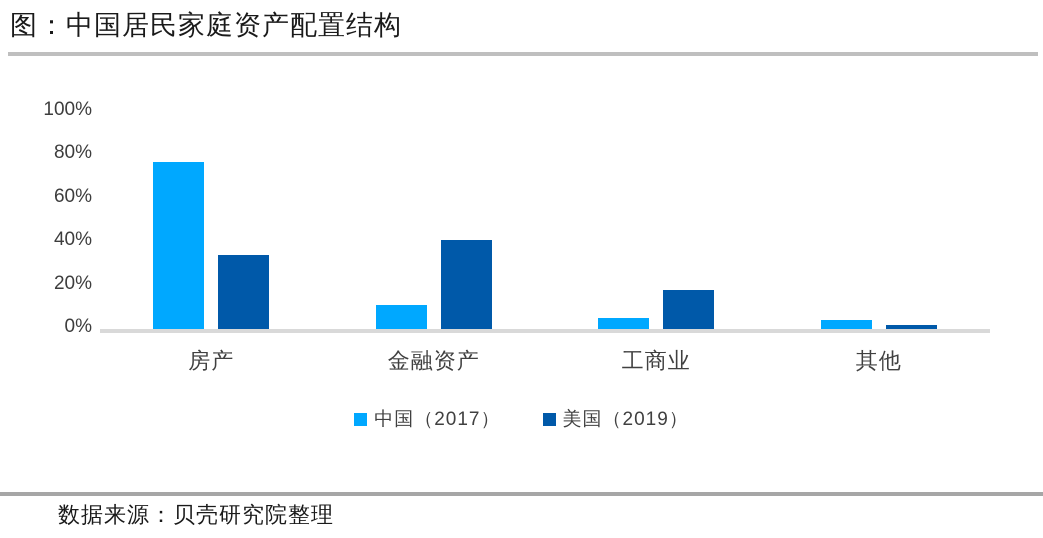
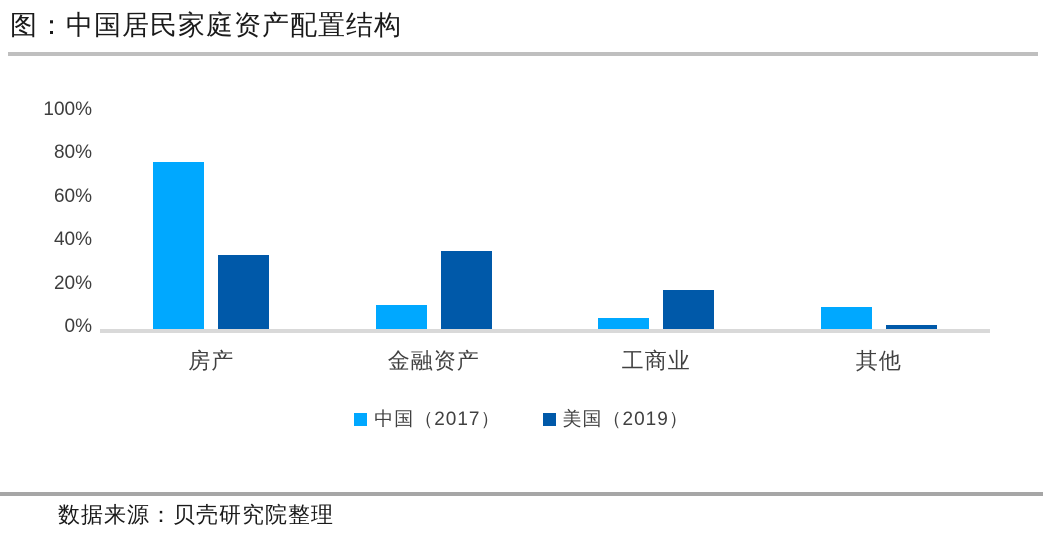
美国（2019）/金融资产: 42% -> 37%
中国（2017）/其他: 5% -> 11%
